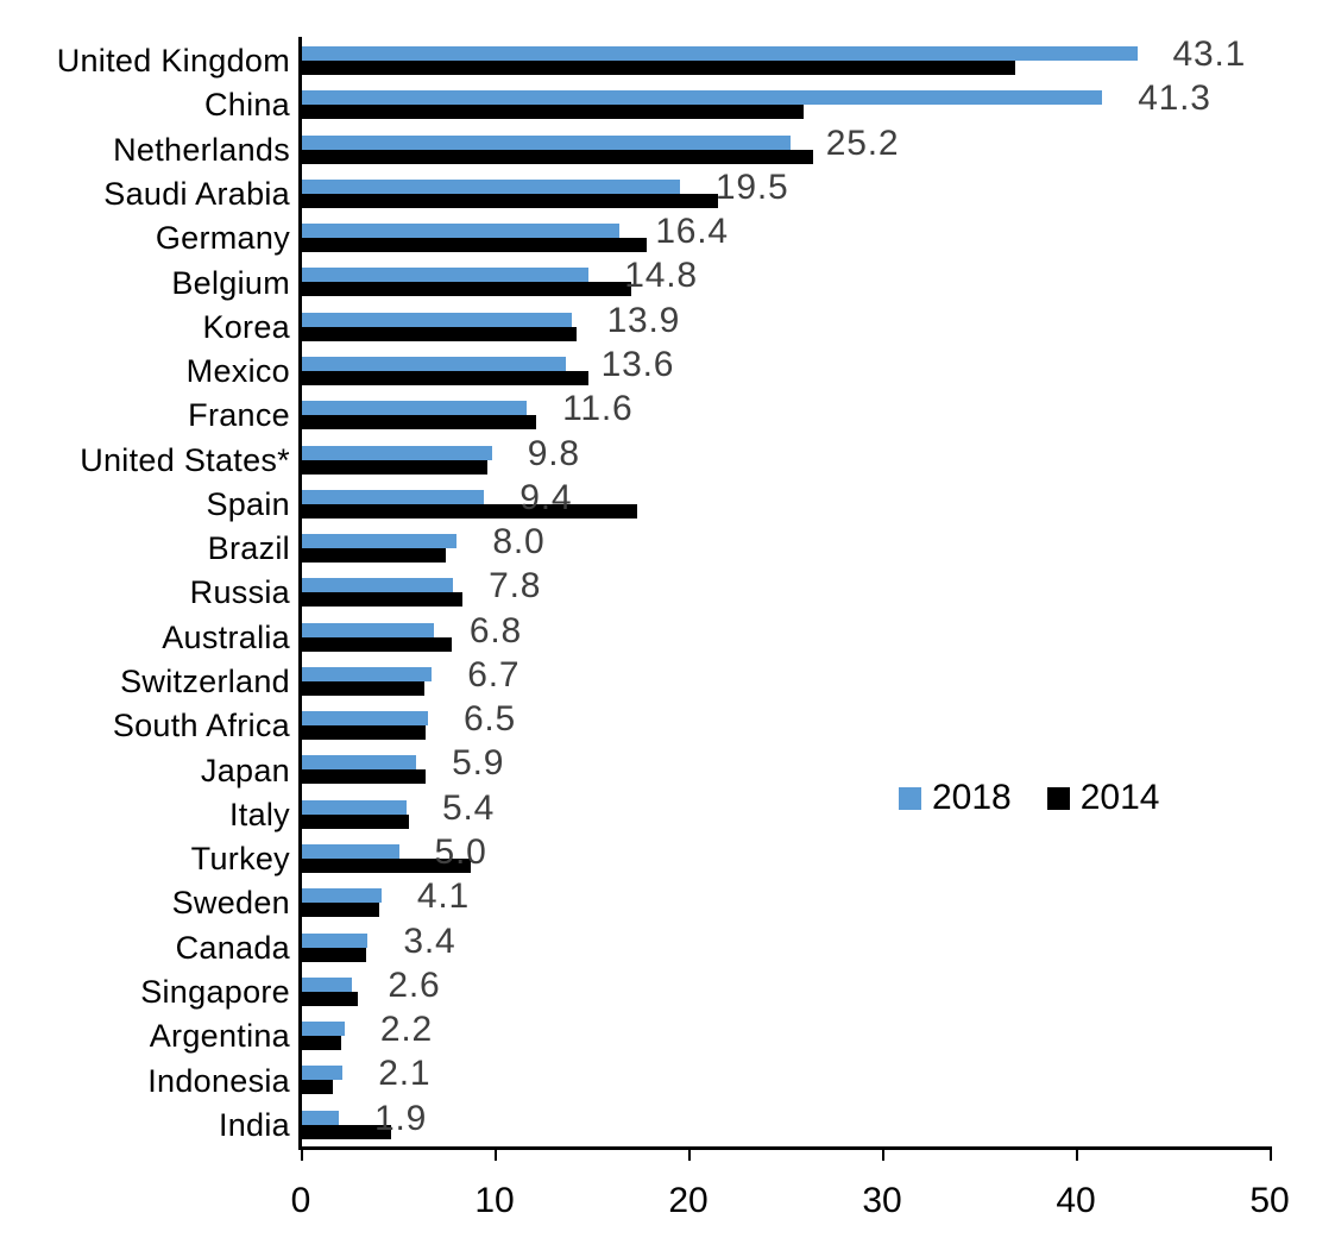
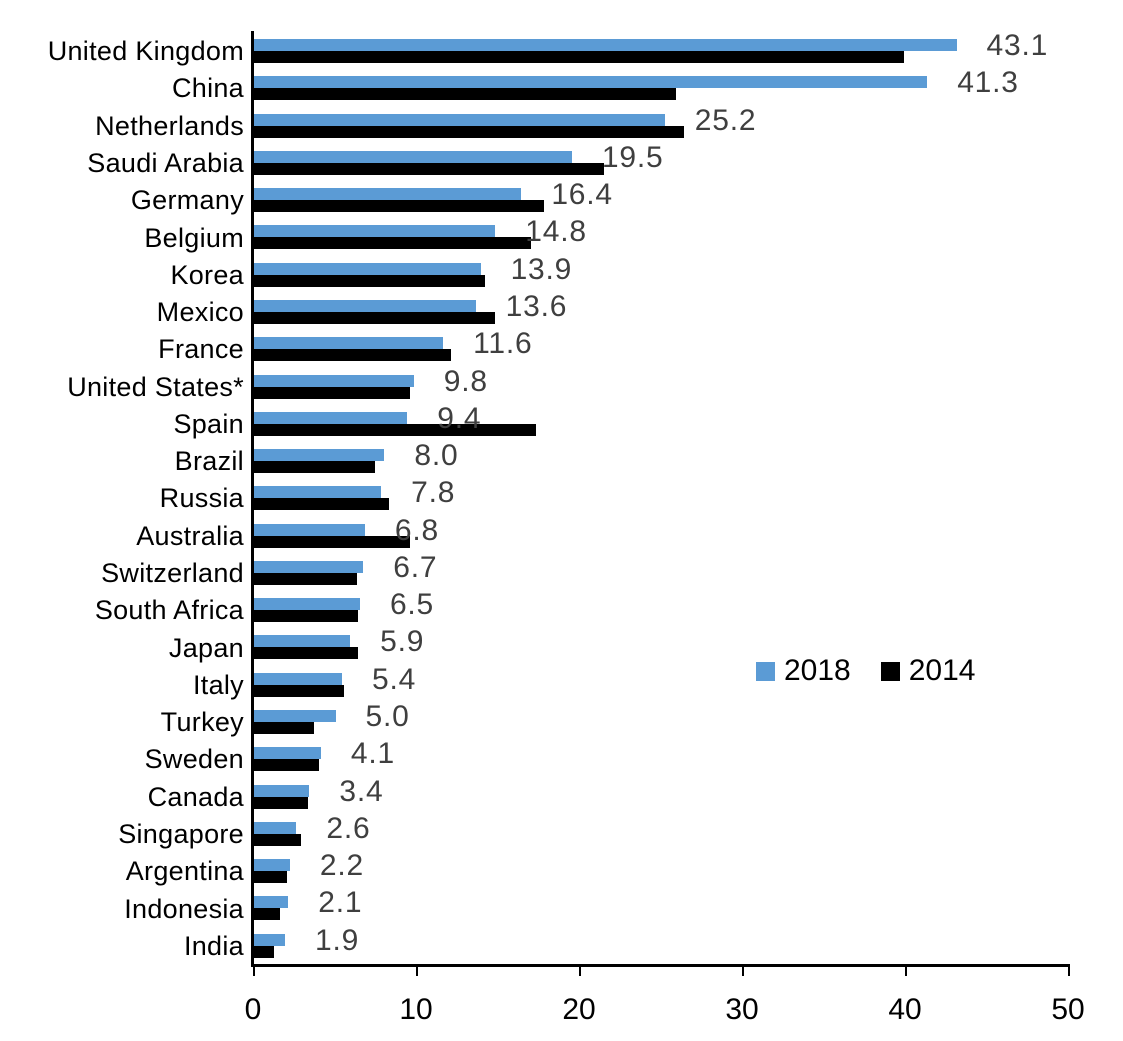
2014/United Kingdom: 36.8 -> 39.9
2014/Australia: 7.7 -> 9.6
2014/Turkey: 8.7 -> 3.7
2014/India: 4.6 -> 1.2
